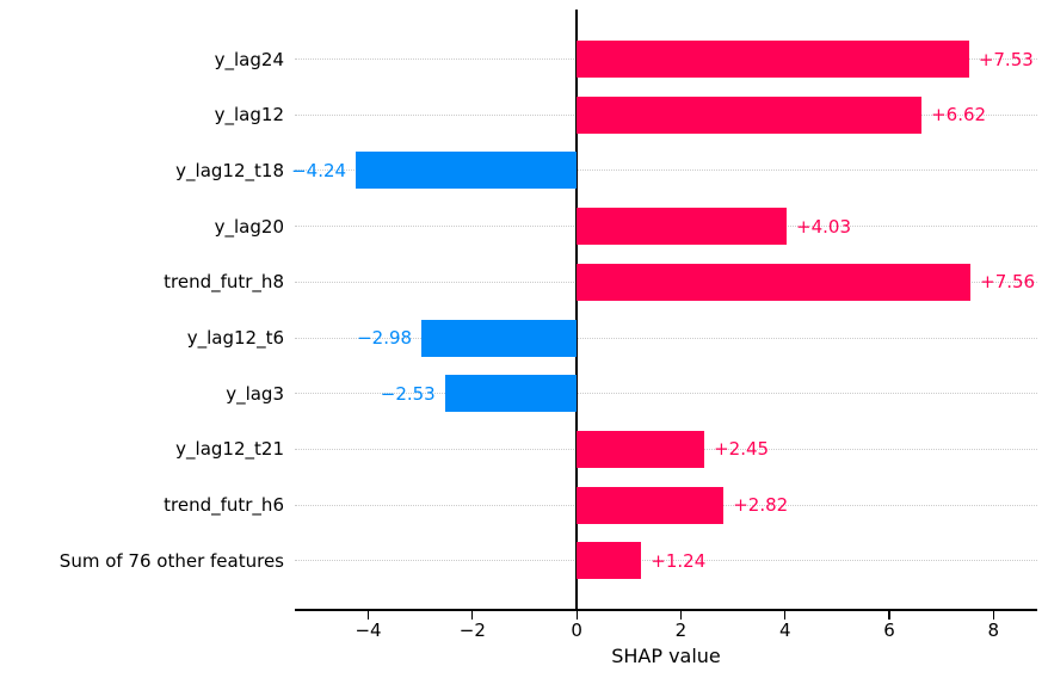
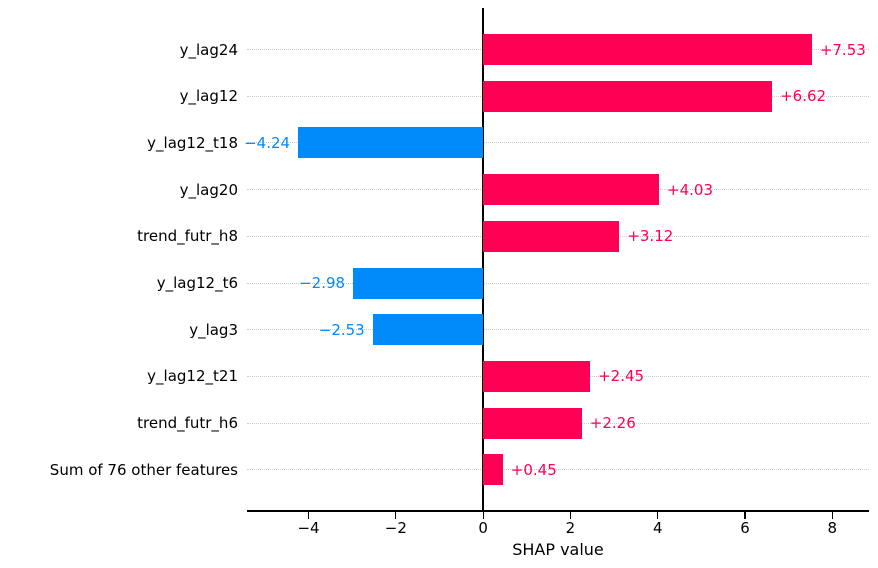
trend_futr_h8: +7.56 -> +3.12
trend_futr_h6: +2.82 -> +2.26
Sum of 76 other features: +1.24 -> +0.45
